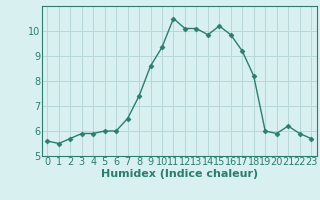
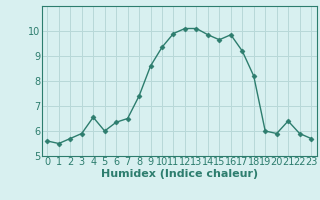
4: 5.90 -> 6.55
6: 6.00 -> 6.35
11: 10.50 -> 9.90
15: 10.20 -> 9.65
21: 6.20 -> 6.40
